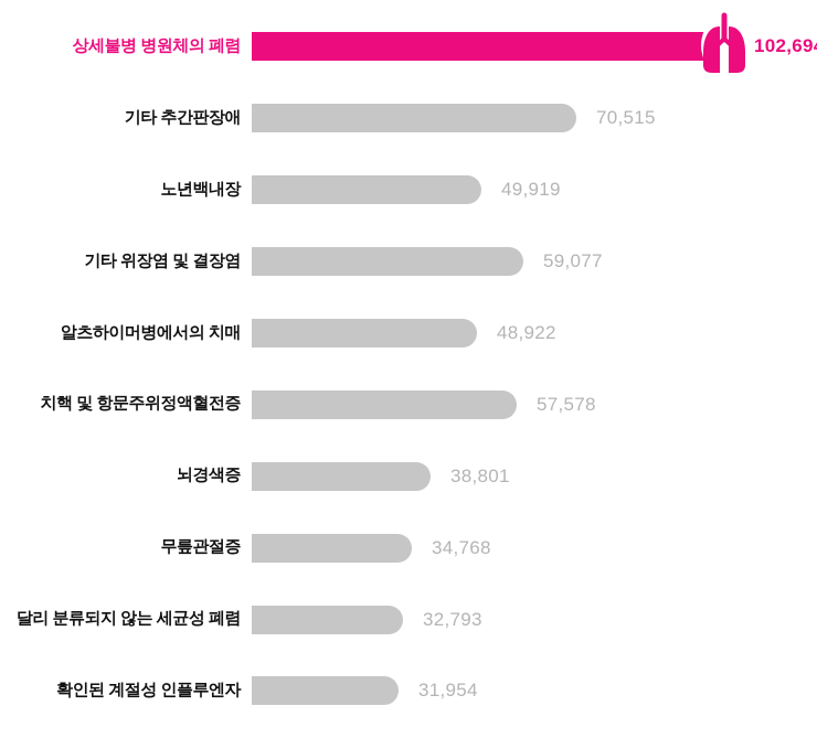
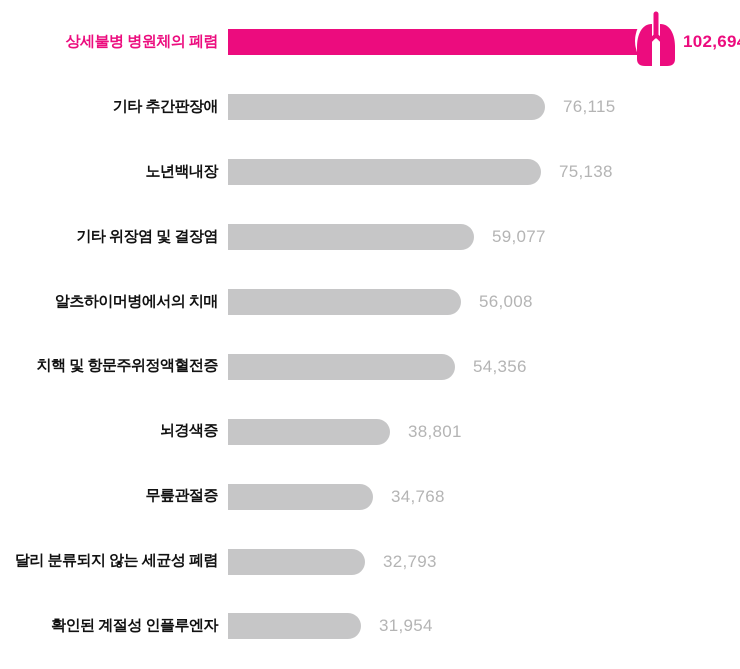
기타 추간판장애: 70,515 -> 76,115
노년백내장: 49,919 -> 75,138
알츠하이머병에서의 치매: 48,922 -> 56,008
치핵 및 항문주위정액혈전증: 57,578 -> 54,356
